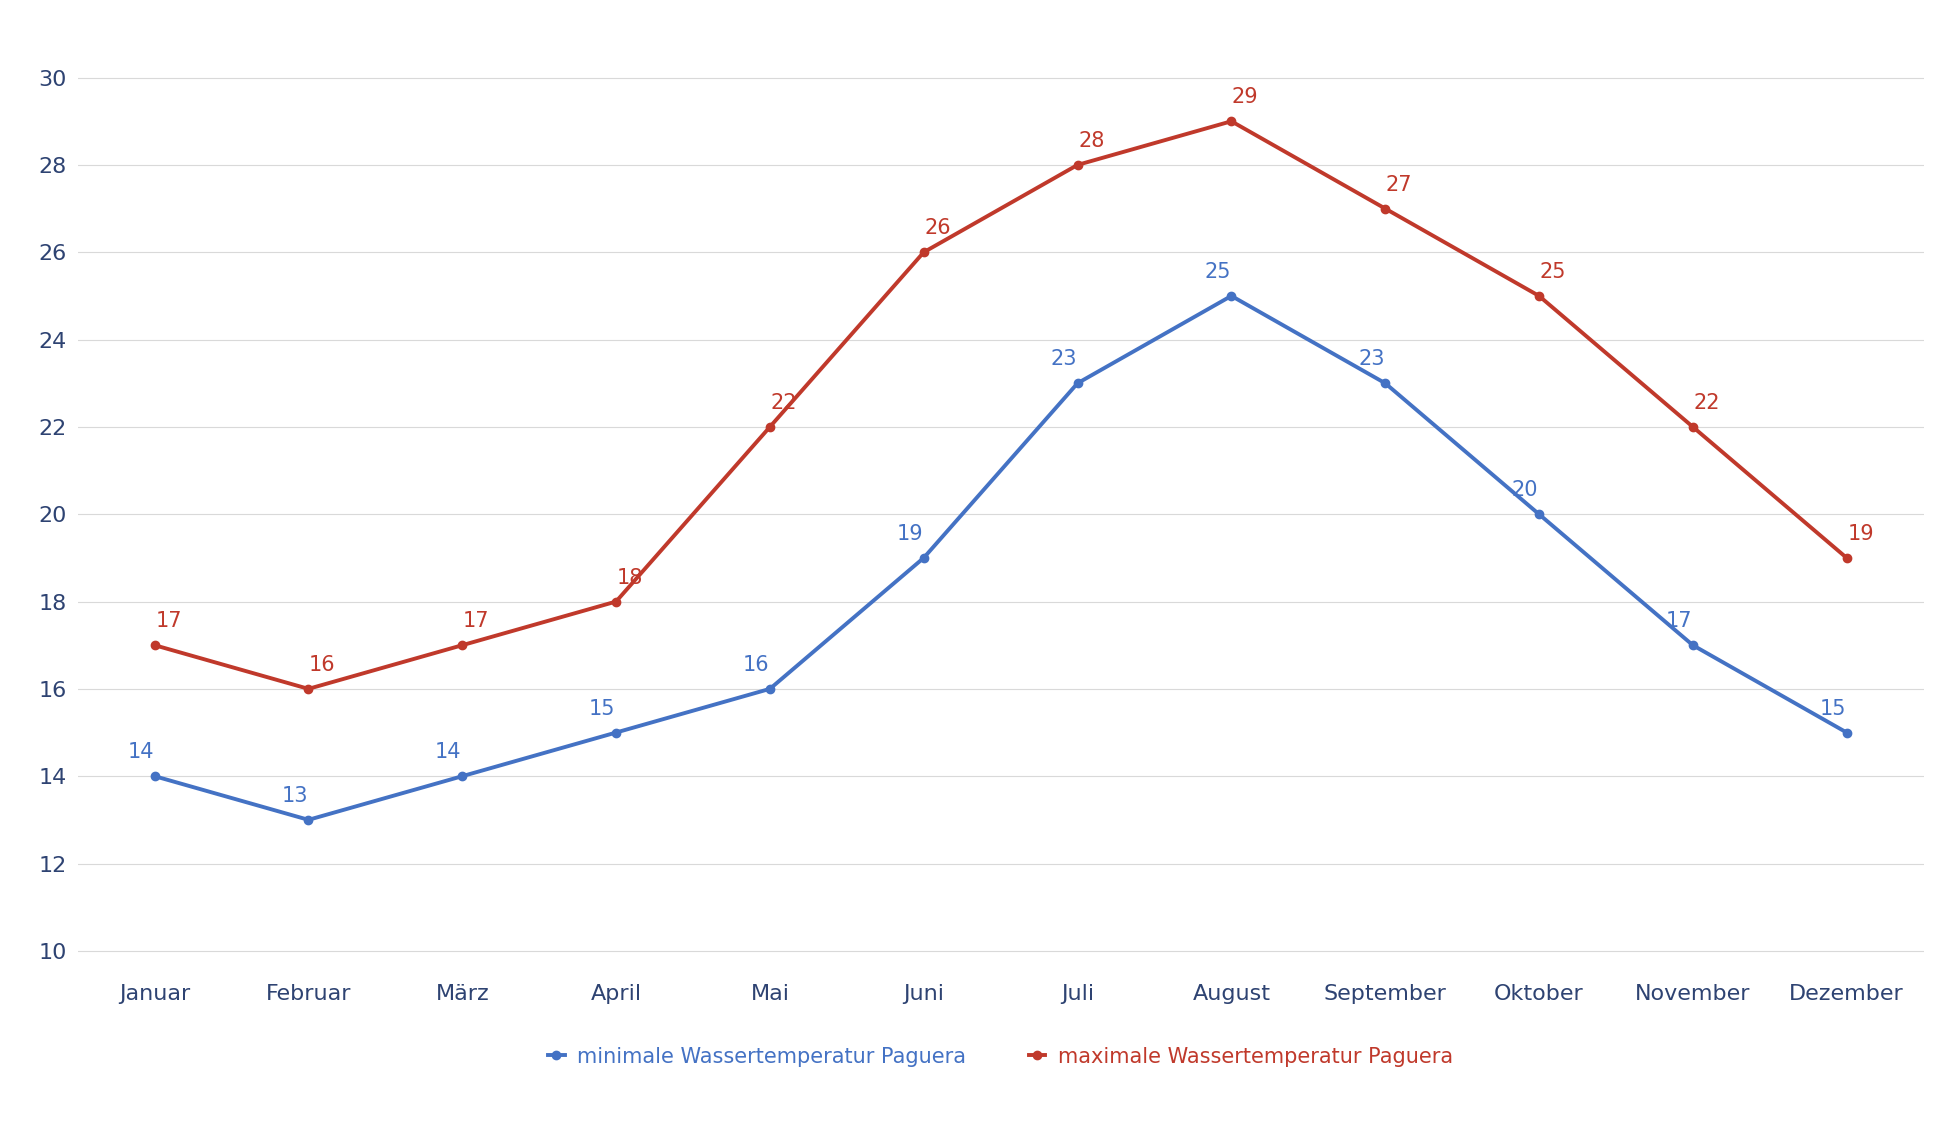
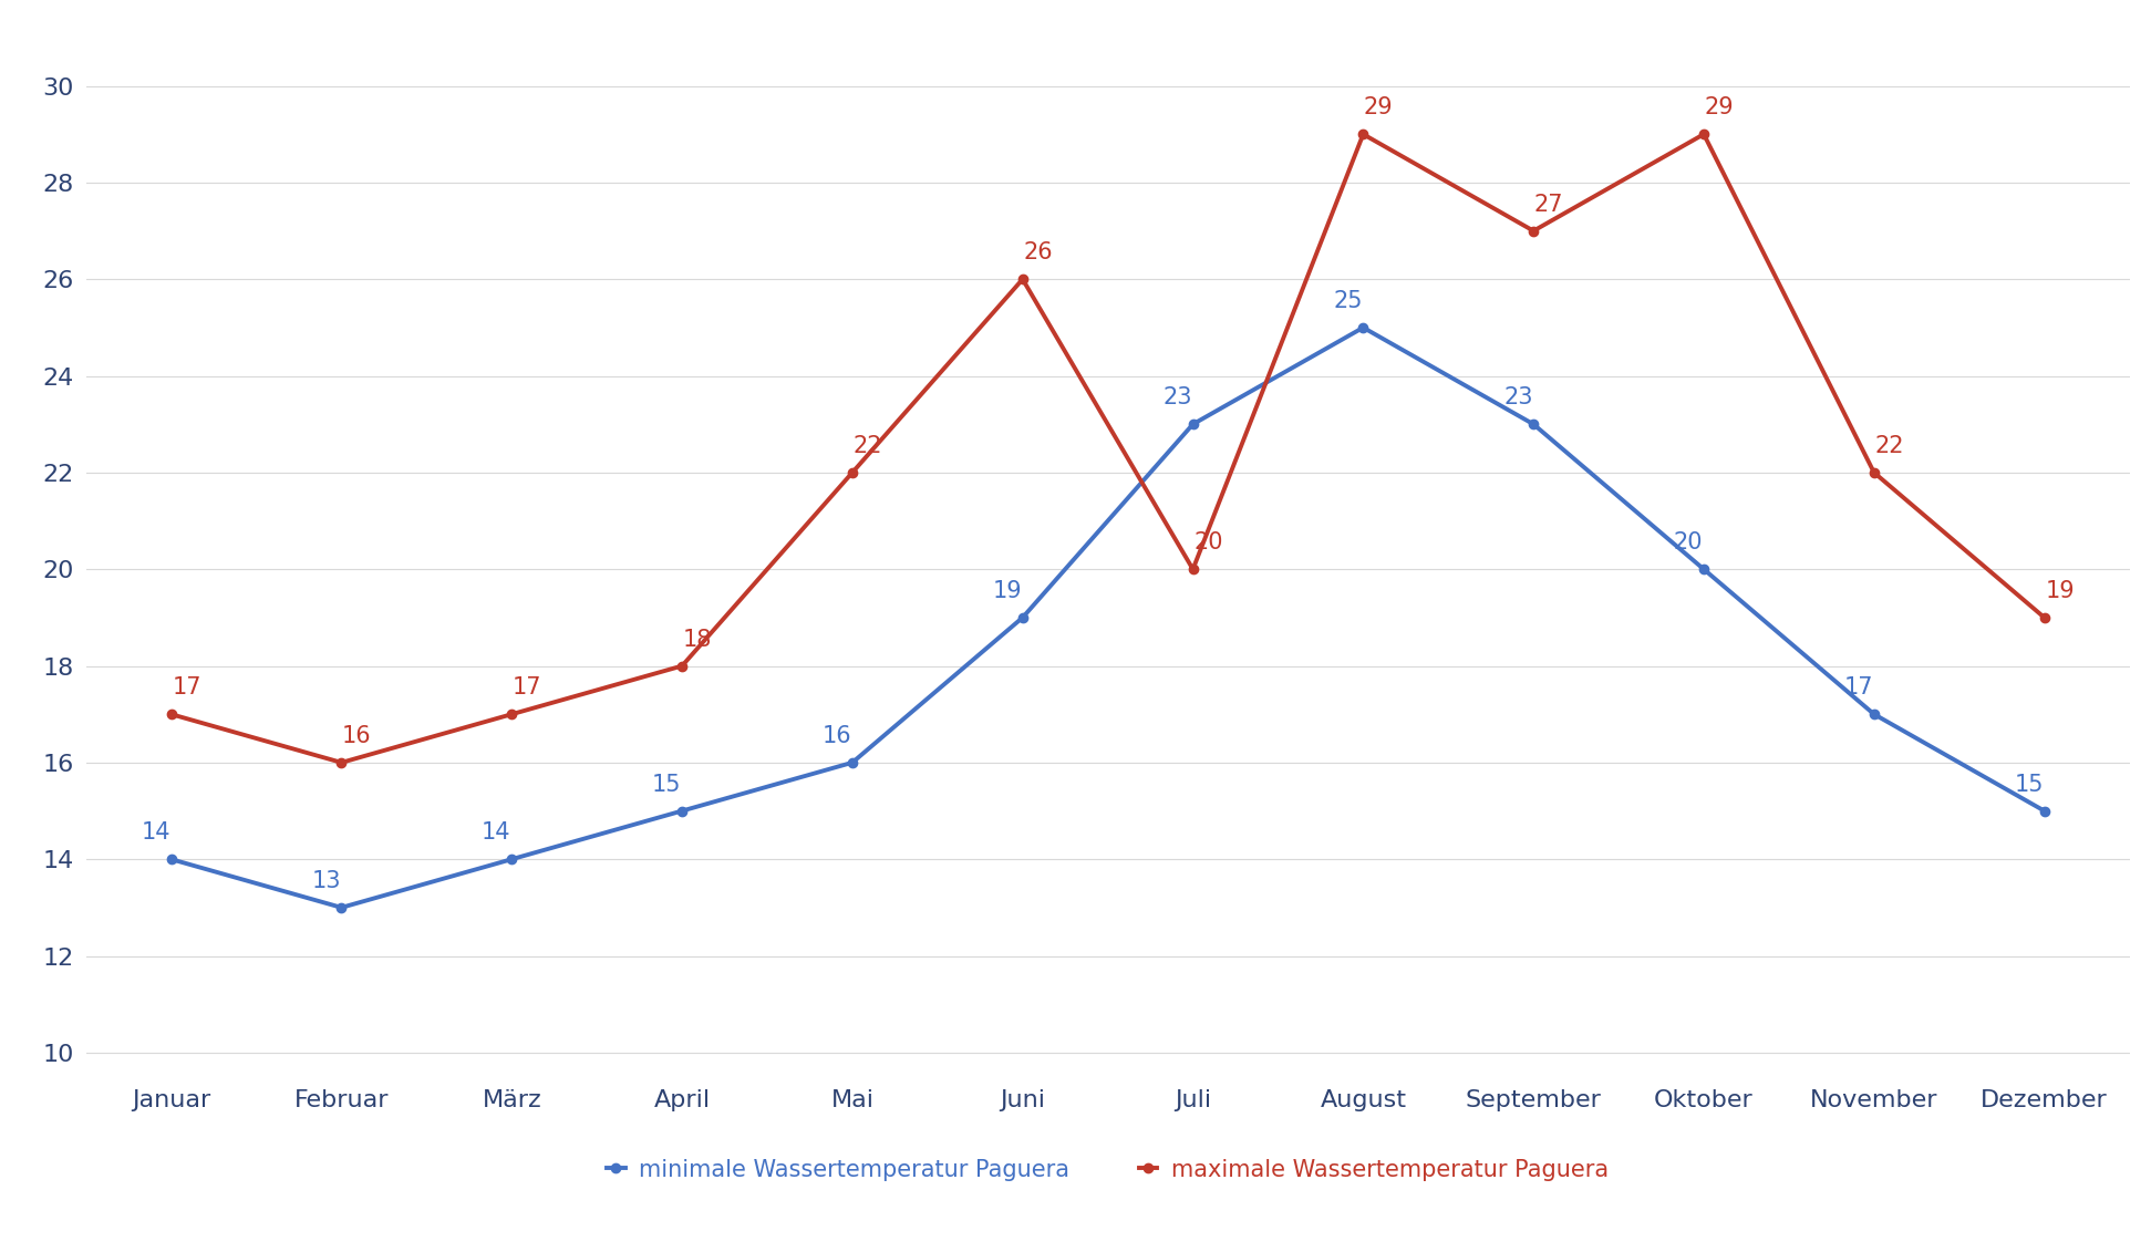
maximale Wassertemperatur Paguera/Juli: 28 -> 20
maximale Wassertemperatur Paguera/Oktober: 25 -> 29
